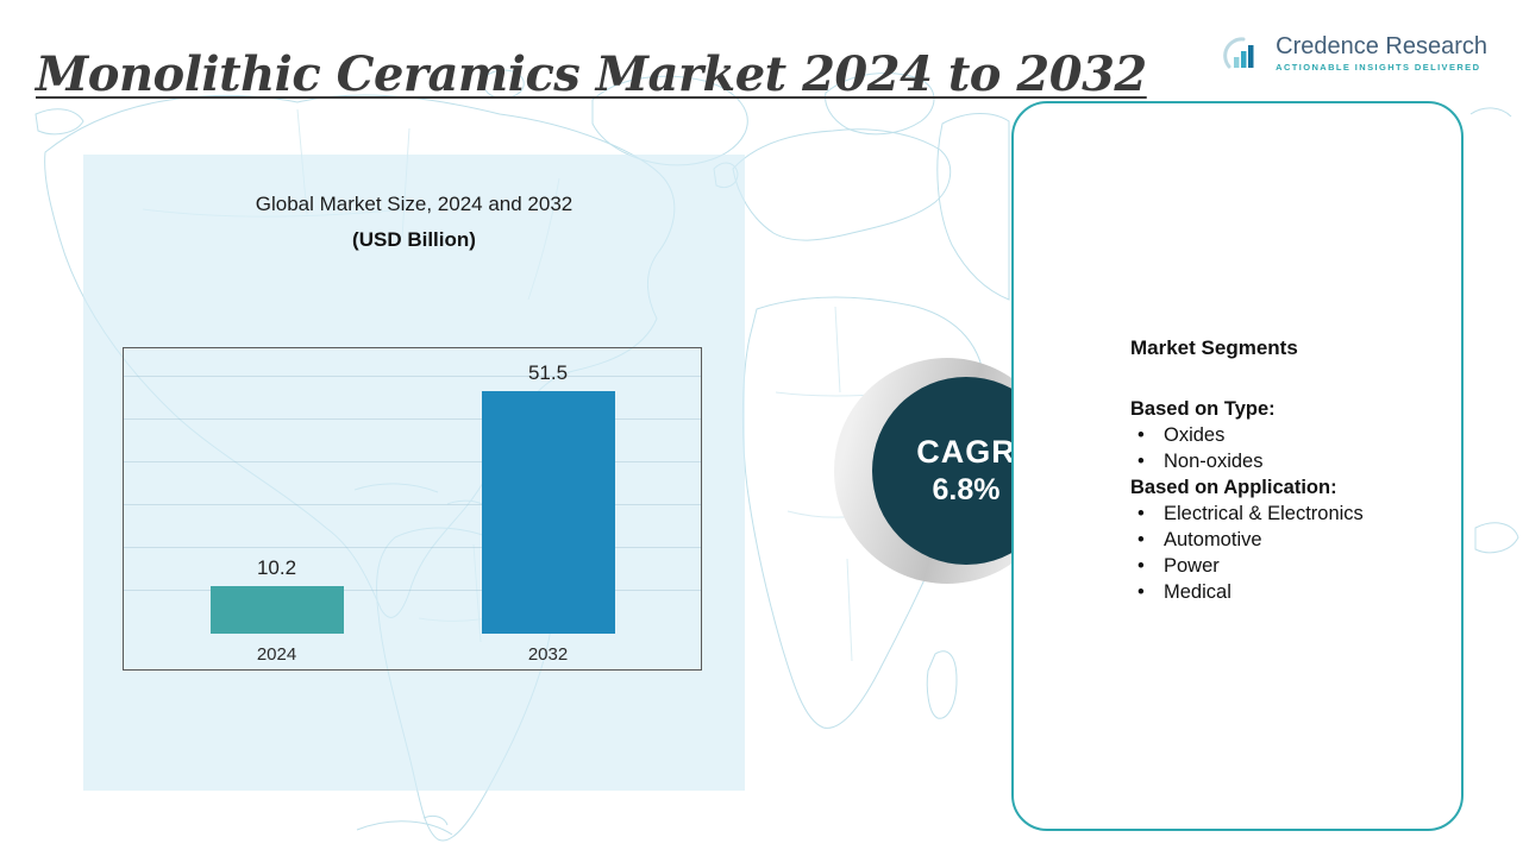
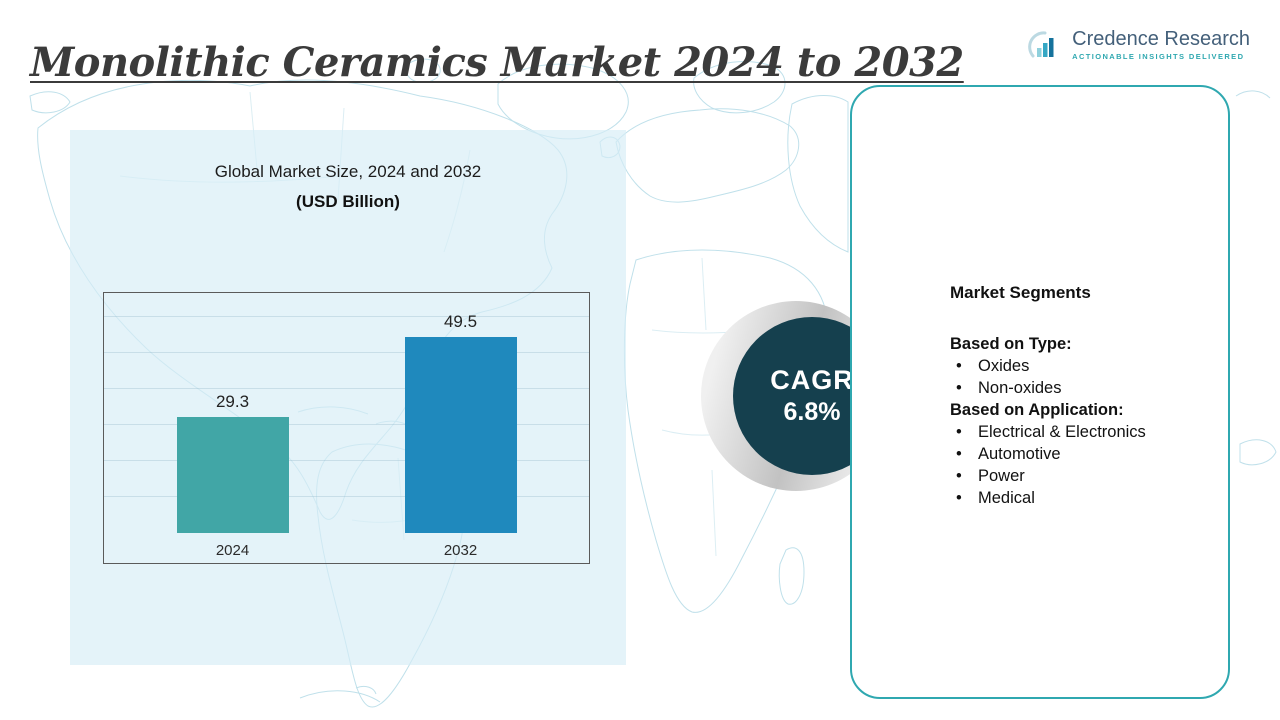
2024: 10.2 -> 29.3
2032: 51.5 -> 49.5
